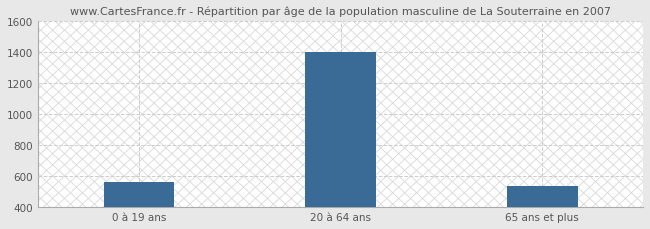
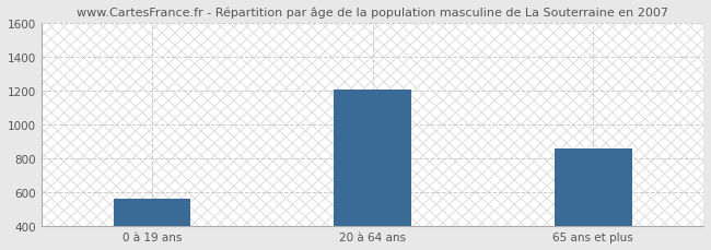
20 à 64 ans: 1400 -> 1210
65 ans et plus: 540 -> 860
